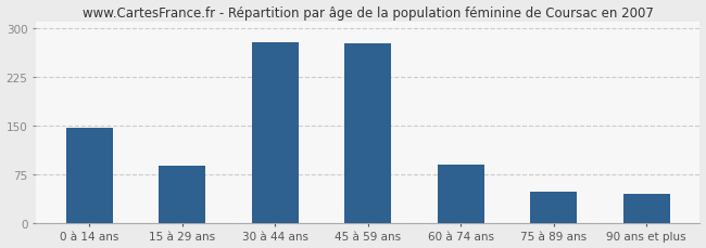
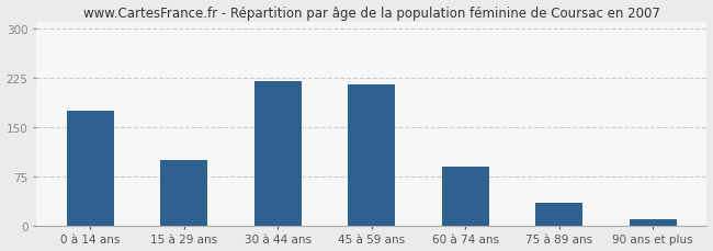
0 à 14 ans: 146 -> 175
15 à 29 ans: 88 -> 100
30 à 44 ans: 278 -> 220
45 à 59 ans: 276 -> 215
75 à 89 ans: 48 -> 35
90 ans et plus: 44 -> 10
